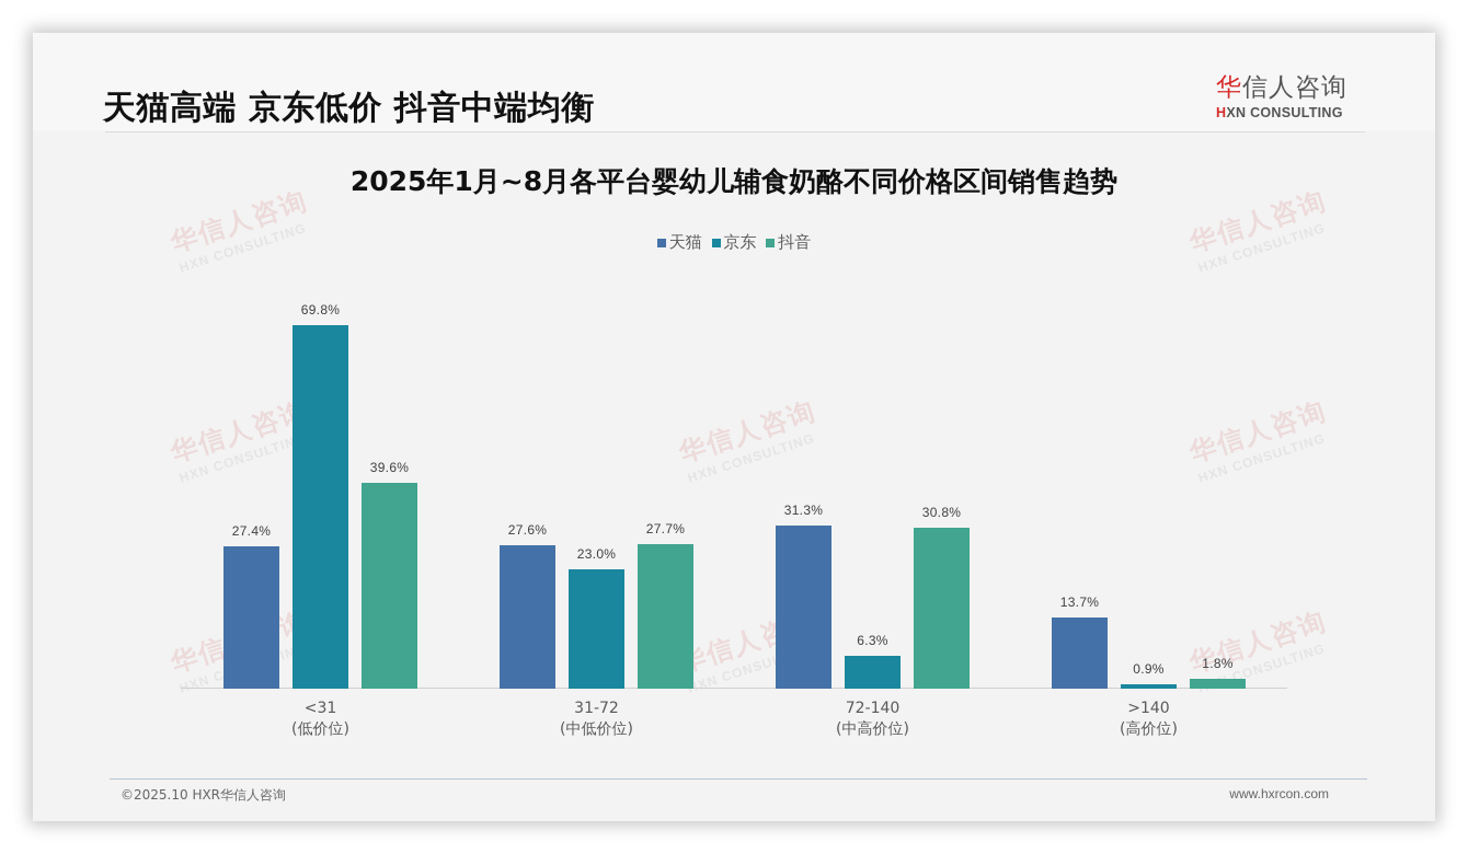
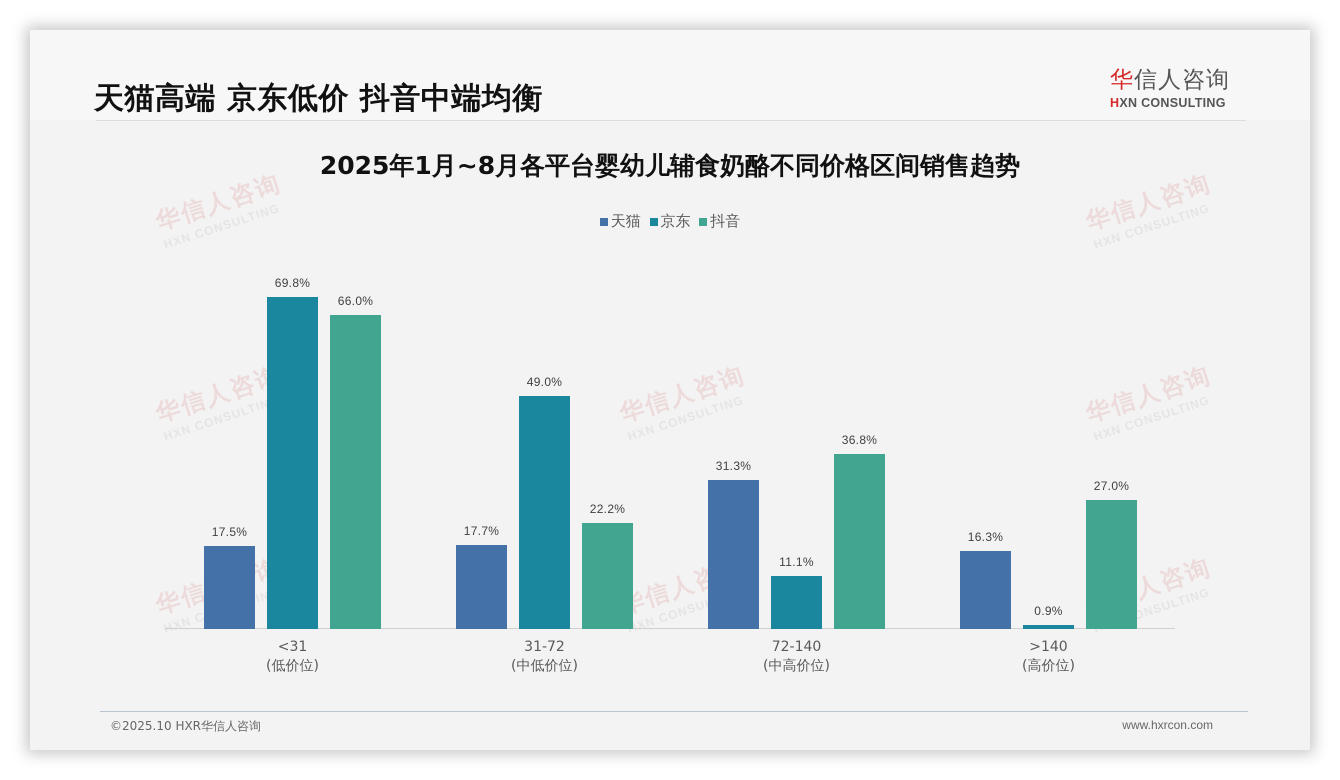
天猫/<31 (低价位): 27.4% -> 17.5%
抖音/<31 (低价位): 39.6% -> 66.0%
天猫/31-72 (中低价位): 27.6% -> 17.7%
京东/31-72 (中低价位): 23.0% -> 49.0%
抖音/31-72 (中低价位): 27.7% -> 22.2%
京东/72-140 (中高价位): 6.3% -> 11.1%
抖音/72-140 (中高价位): 30.8% -> 36.8%
天猫/>140 (高价位): 13.7% -> 16.3%
抖音/>140 (高价位): 1.8% -> 27.0%
